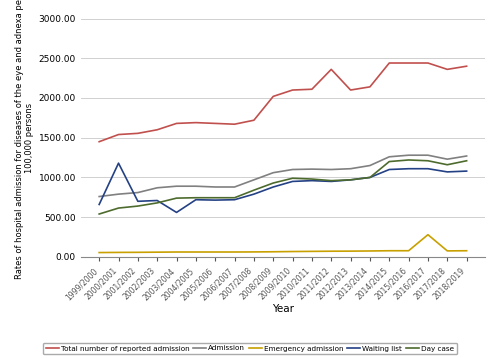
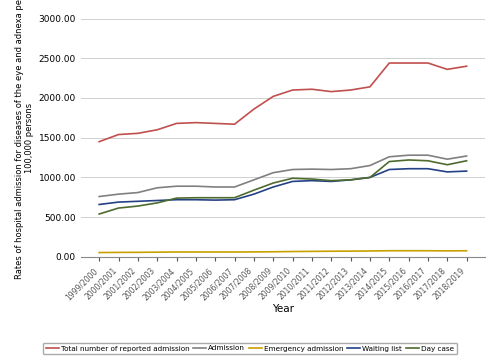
Waiting list/2000/2001: 1180 -> 690
Waiting list/2003/2004: 560 -> 720
Total number of reported admission/2007/2008: 1720 -> 1860
Total number of reported admission/2011/2012: 2360 -> 2080
Emergency admission/2016/2017: 280 -> 80
